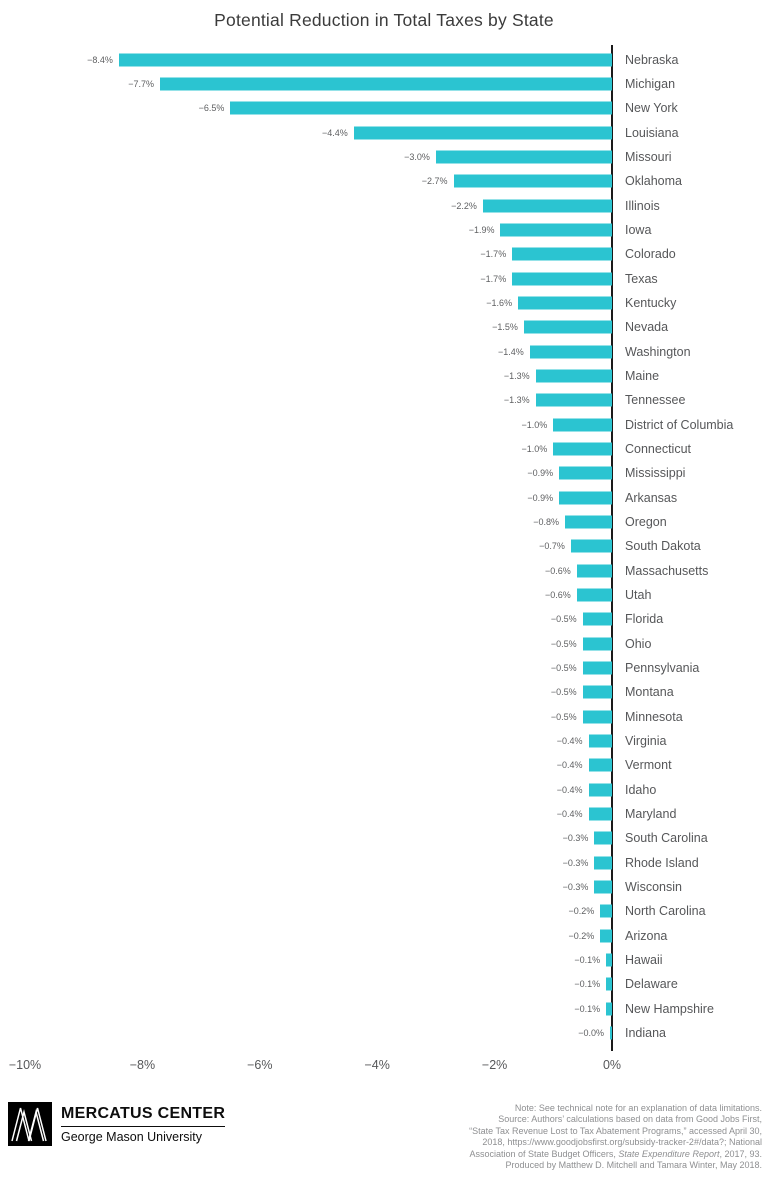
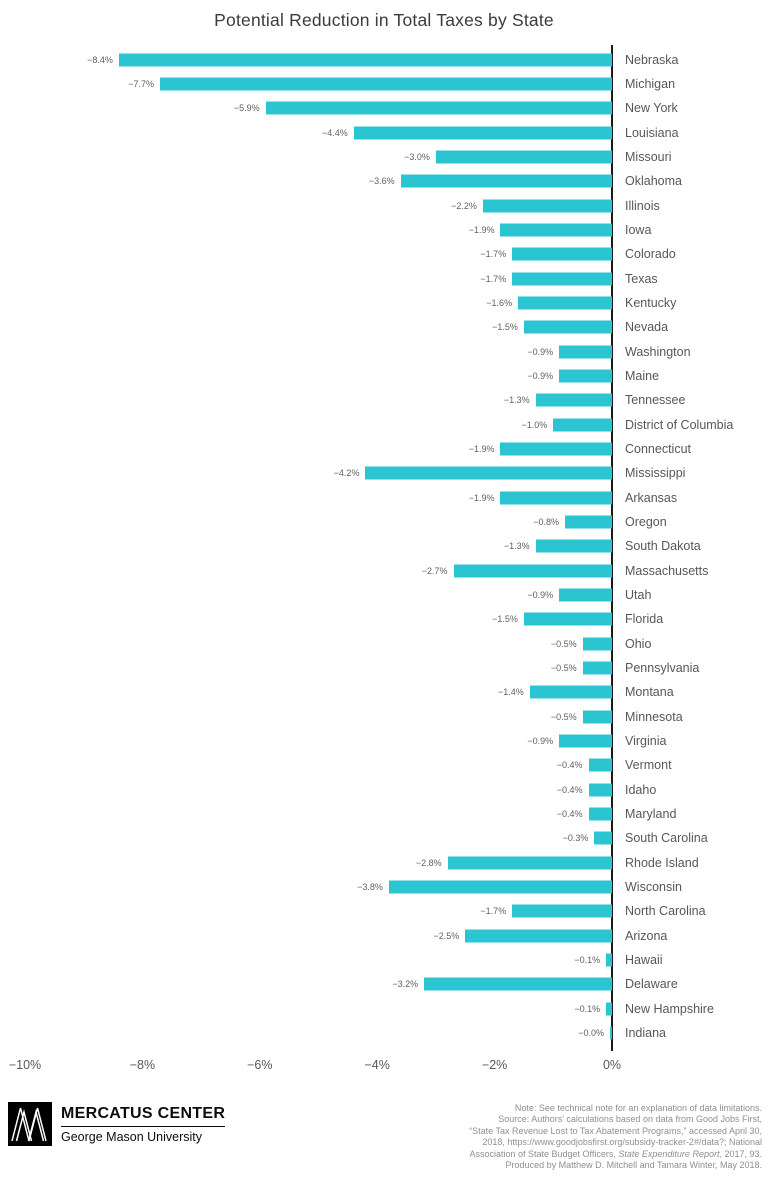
New York: −6.5% -> −5.9%
Oklahoma: −2.7% -> −3.6%
Washington: −1.4% -> −0.9%
Maine: −1.3% -> −0.9%
Connecticut: −1.0% -> −1.9%
Mississippi: −0.9% -> −4.2%
Arkansas: −0.9% -> −1.9%
South Dakota: −0.7% -> −1.3%
Massachusetts: −0.6% -> −2.7%
Utah: −0.6% -> −0.9%
Florida: −0.5% -> −1.5%
Montana: −0.5% -> −1.4%
Virginia: −0.4% -> −0.9%
Rhode Island: −0.3% -> −2.8%
Wisconsin: −0.3% -> −3.8%
North Carolina: −0.2% -> −1.7%
Arizona: −0.2% -> −2.5%
Delaware: −0.1% -> −3.2%
